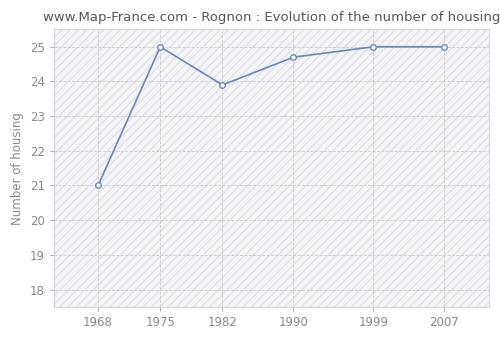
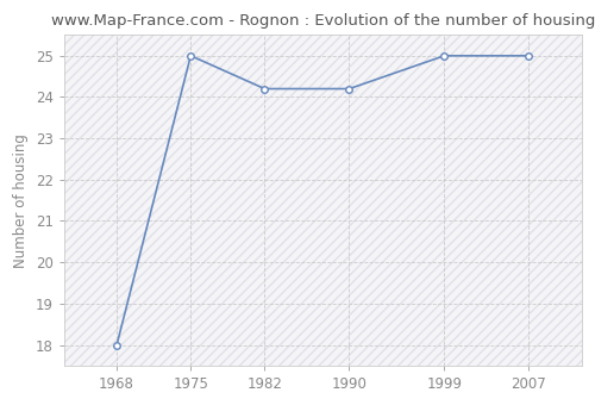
1968: 21.0 -> 18.0
1982: 23.9 -> 24.2
1990: 24.7 -> 24.2
